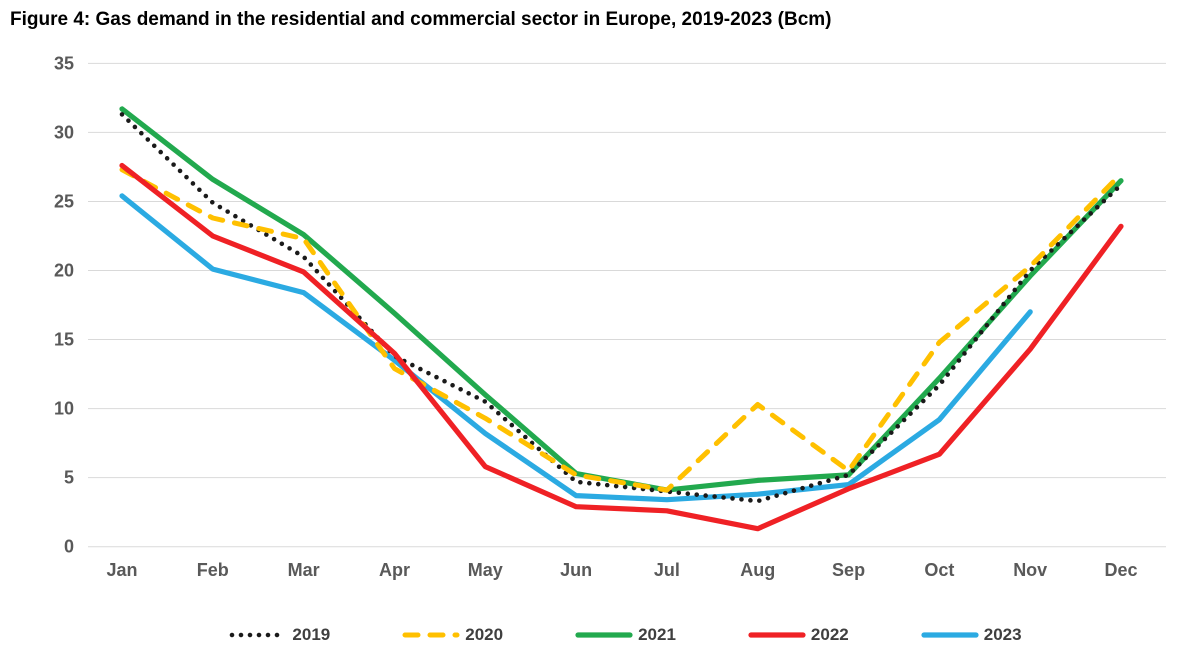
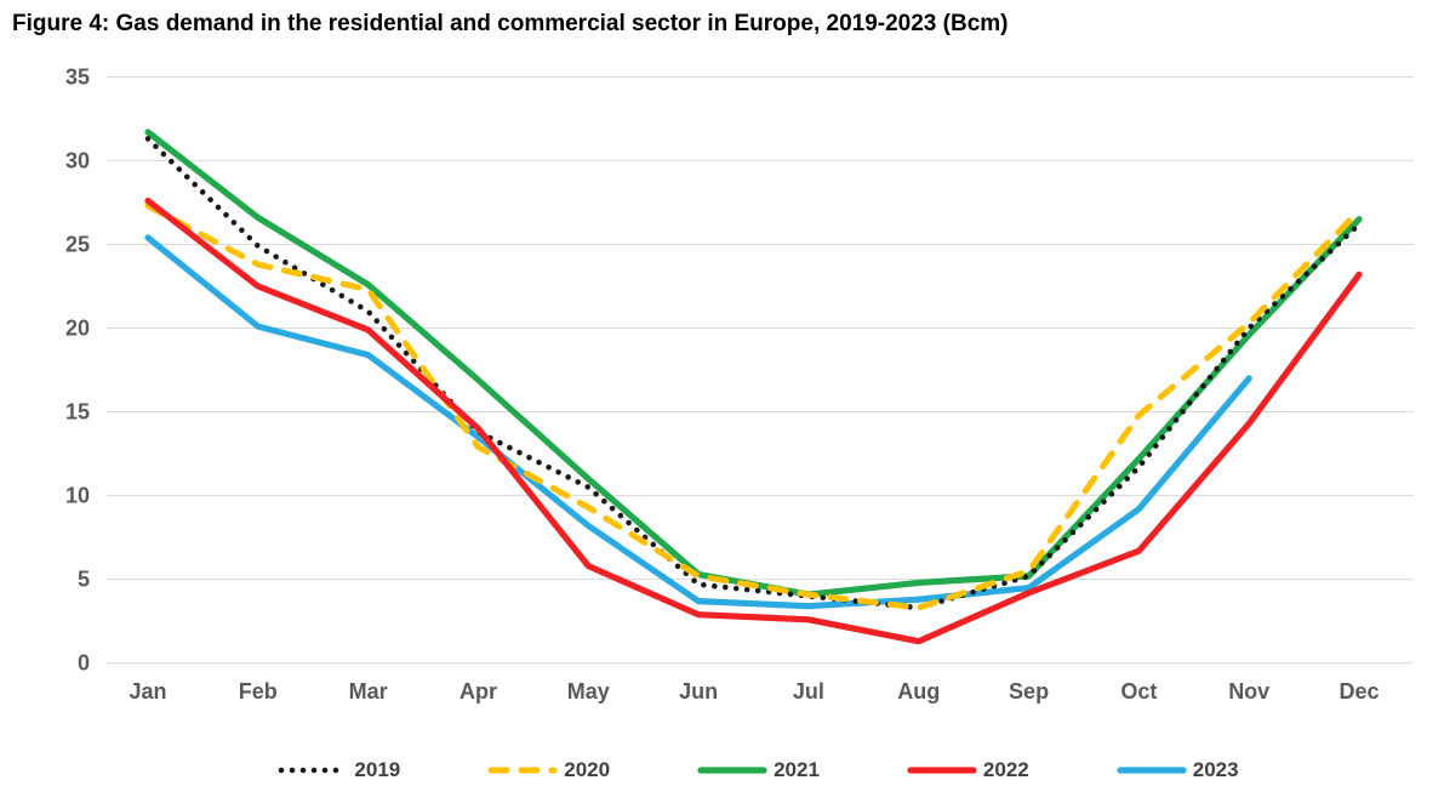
2020/Aug: 10.3 -> 3.3
